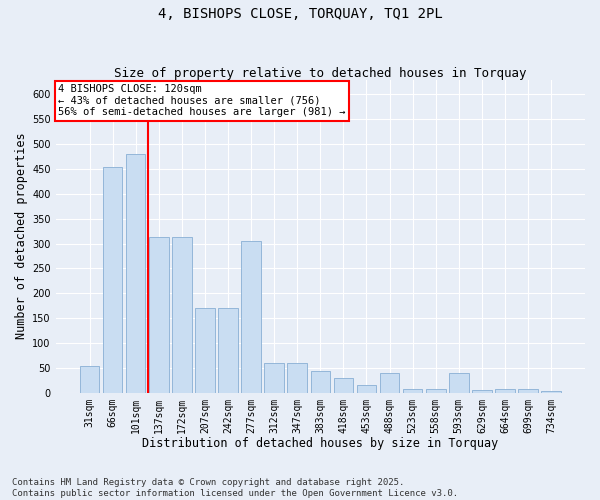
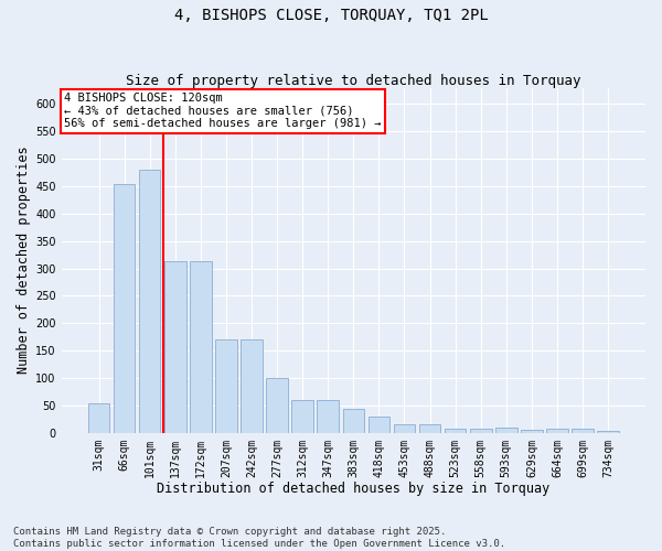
277sqm: 305 -> 100
488sqm: 40 -> 15
593sqm: 40 -> 10
